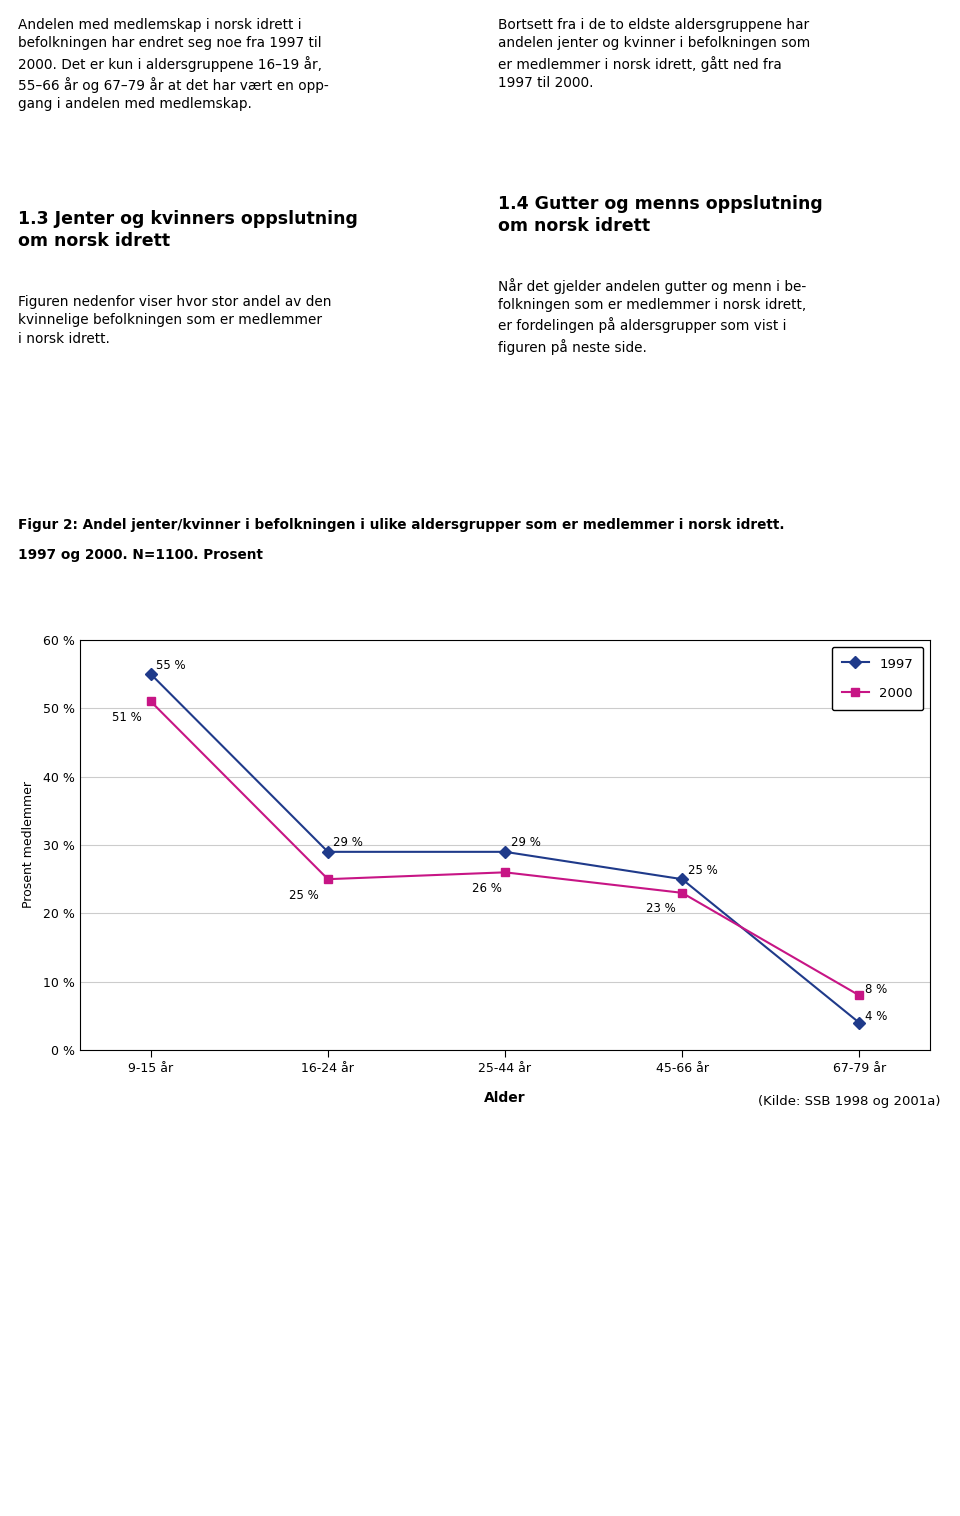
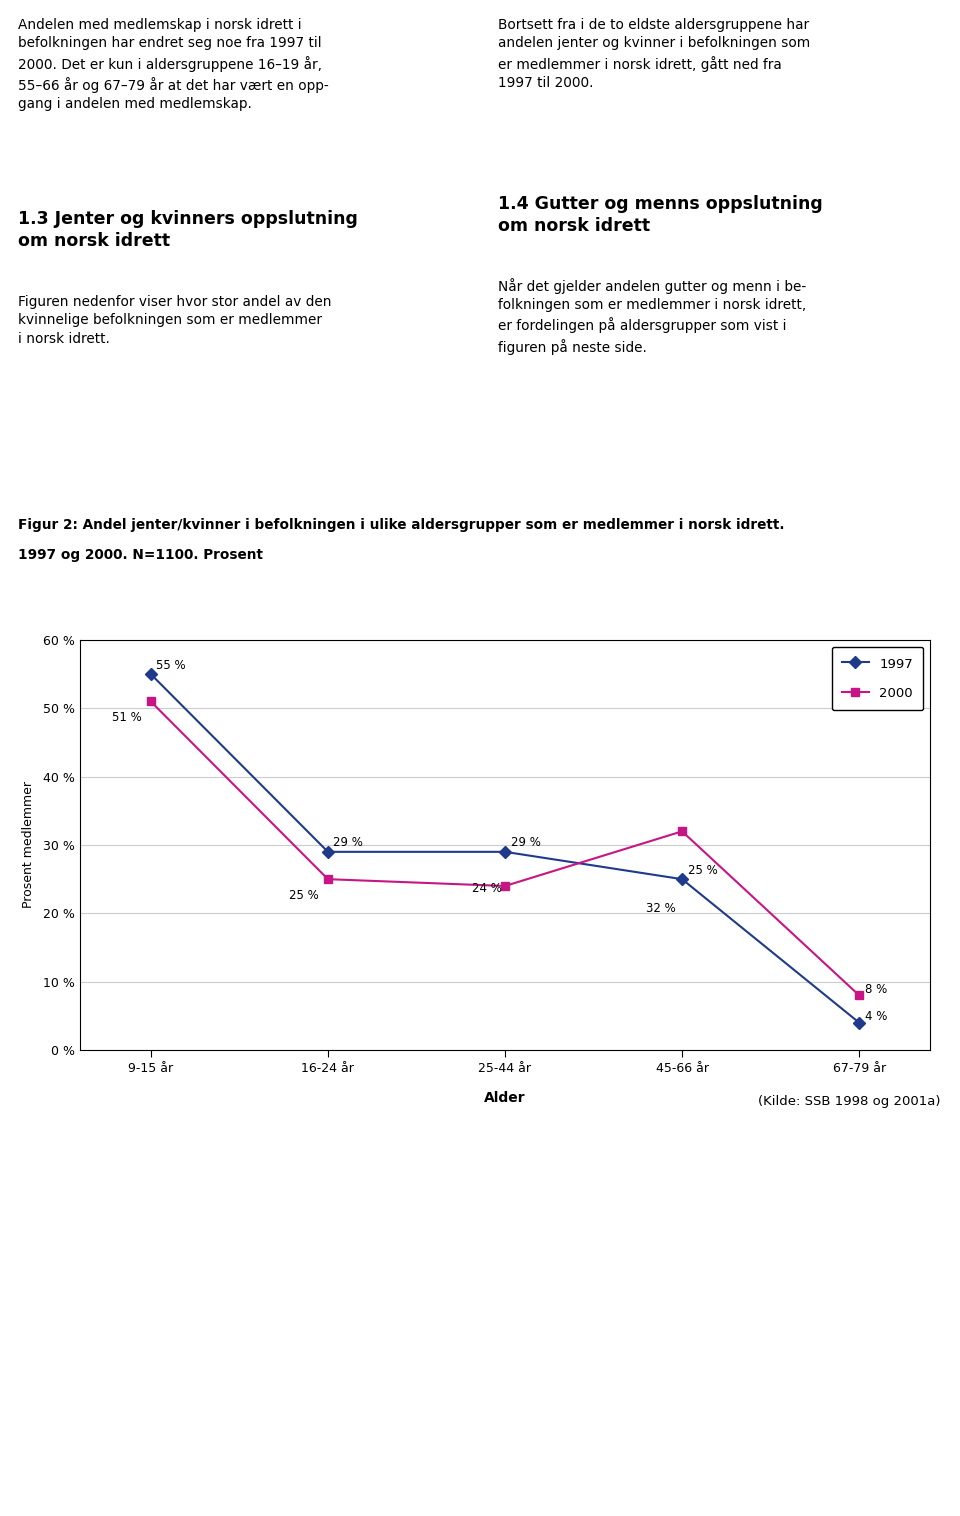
2000/25-44 år: 26 -> 24
2000/45-66 år: 23 -> 32
